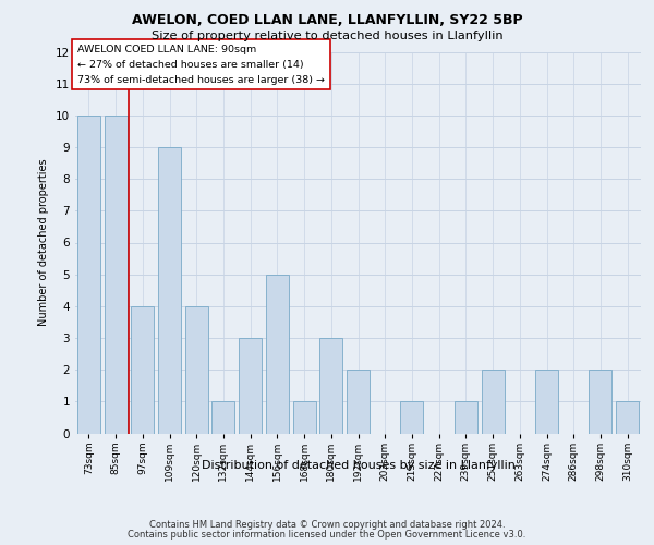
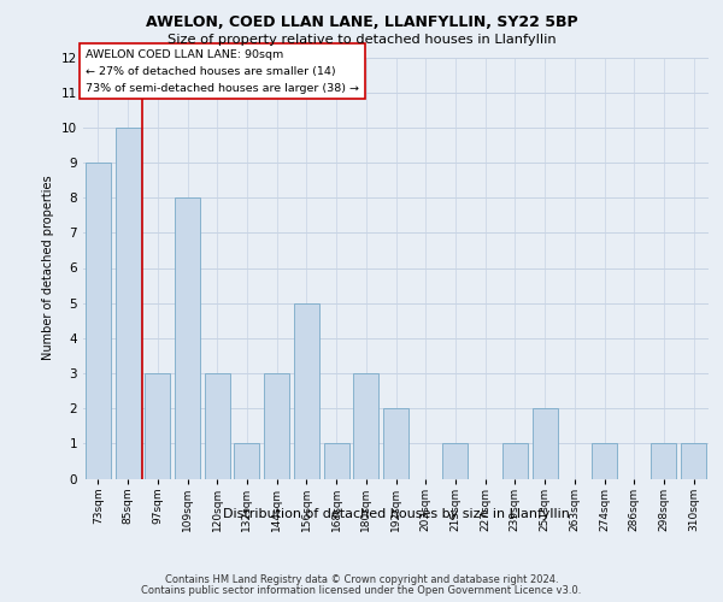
73sqm: 10 -> 9
97sqm: 4 -> 3
109sqm: 9 -> 8
120sqm: 4 -> 3
274sqm: 2 -> 1
298sqm: 2 -> 1
